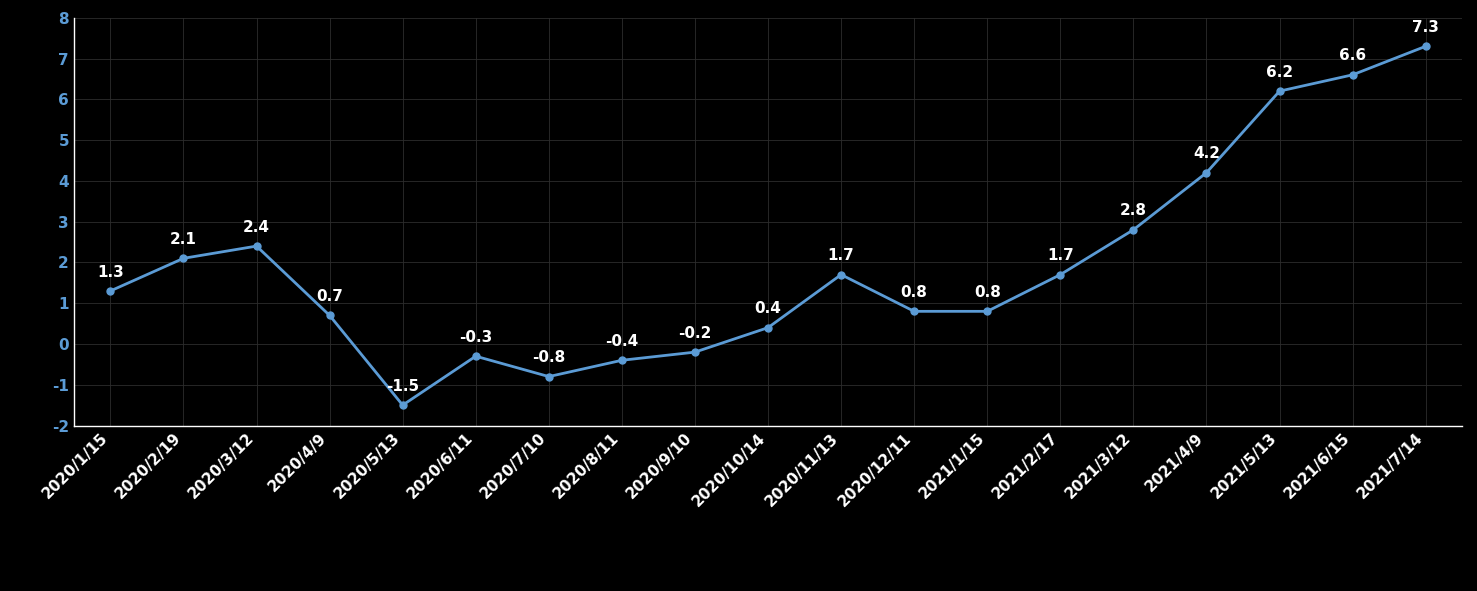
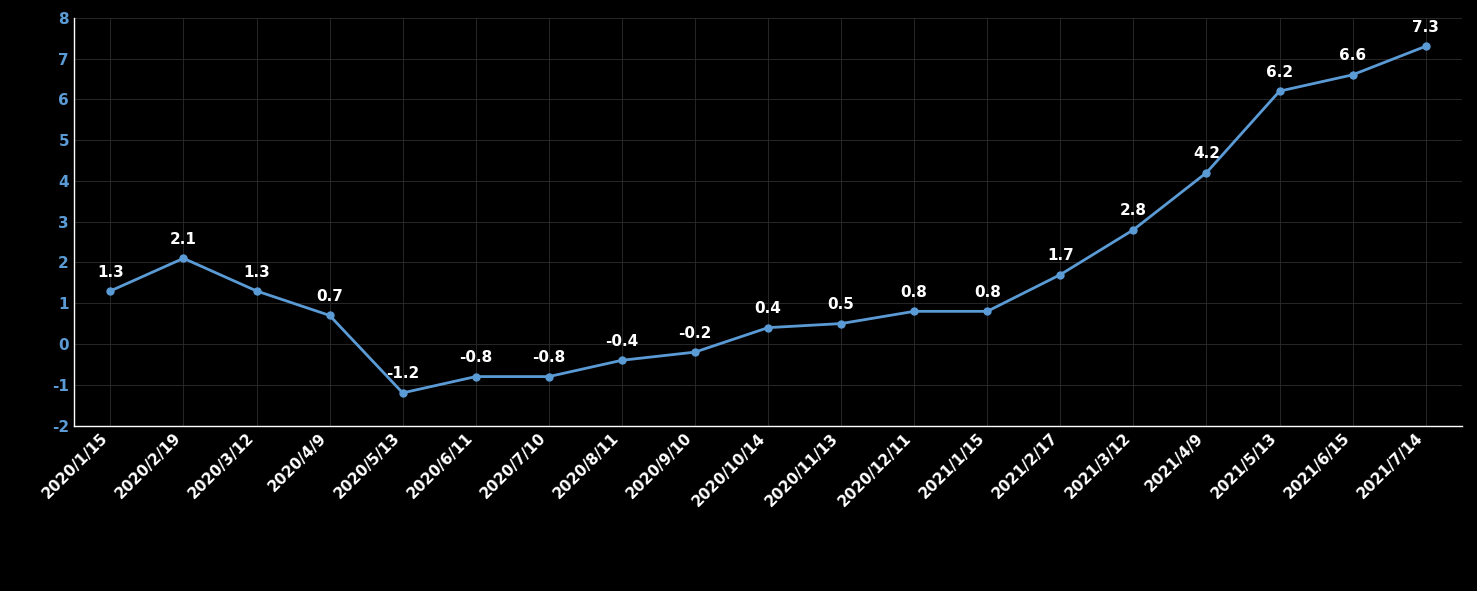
2020/3/12: 2.4 -> 1.3
2020/5/13: -1.5 -> -1.2
2020/6/11: -0.3 -> -0.8
2020/11/13: 1.7 -> 0.5
